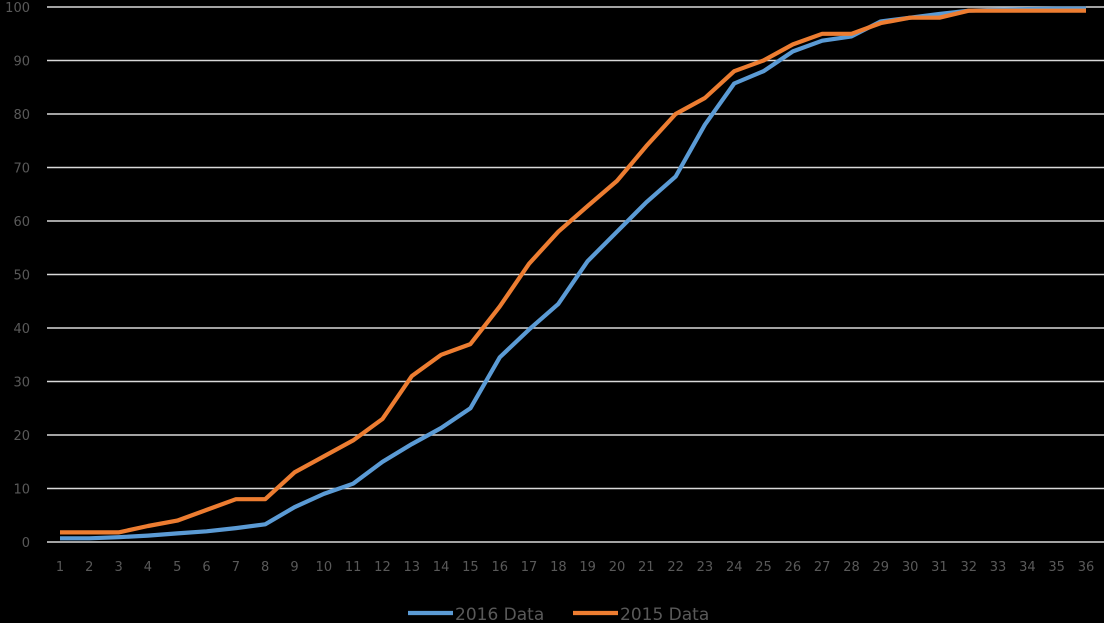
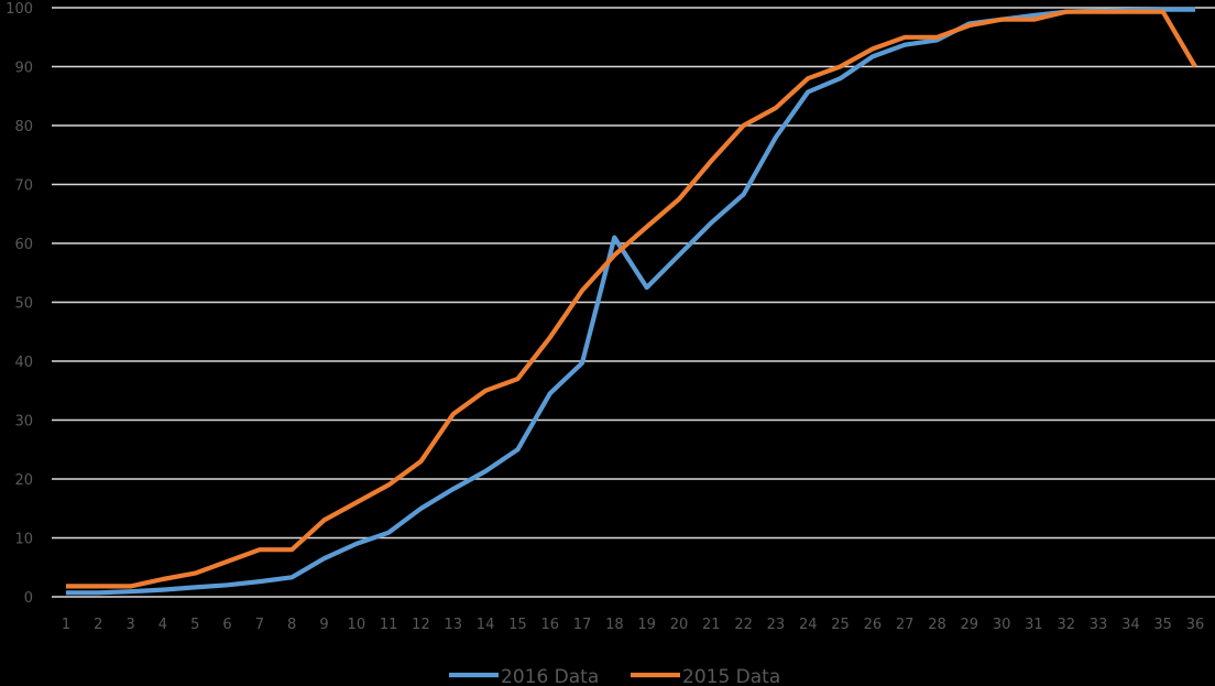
2016 Data/18: 44 -> 61
2015 Data/36: 99 -> 90
